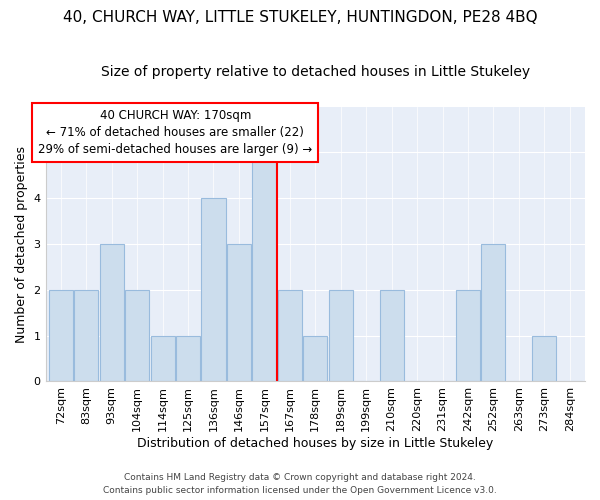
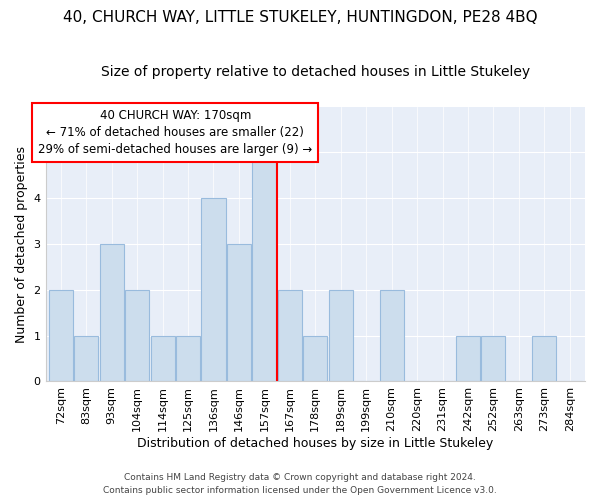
83sqm: 2 -> 1
242sqm: 2 -> 1
252sqm: 3 -> 1
